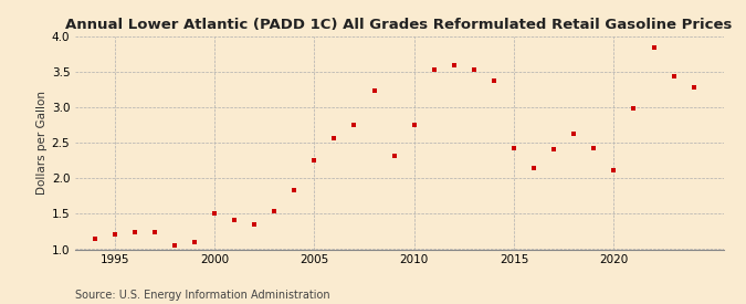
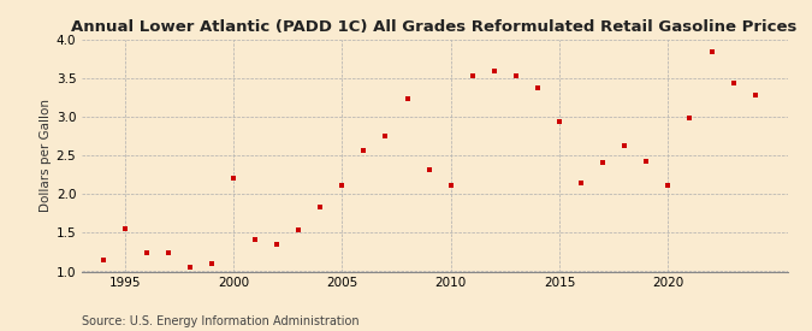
1995: 1.21 -> 1.56
2000: 1.50 -> 2.20
2005: 2.25 -> 2.12
2010: 2.76 -> 2.12
2015: 2.43 -> 2.94
